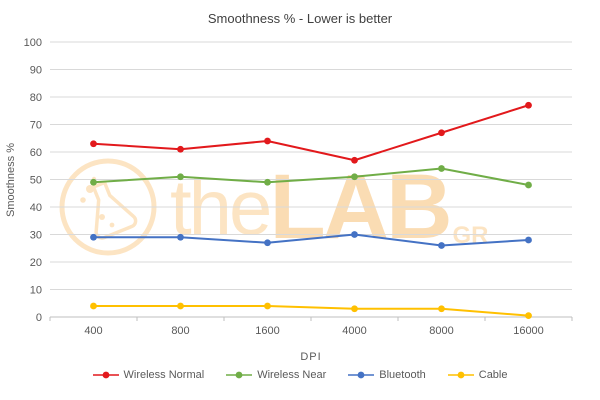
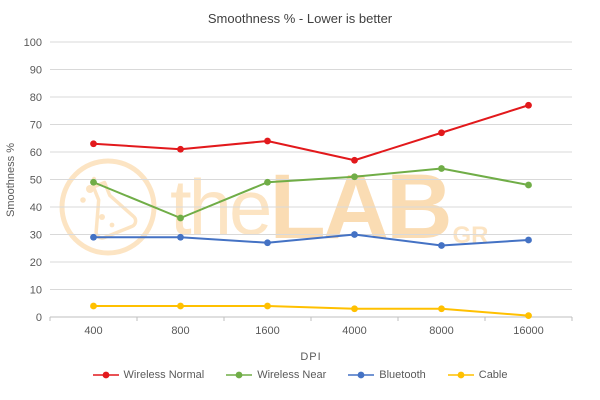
Wireless Near/800: 51 -> 36
